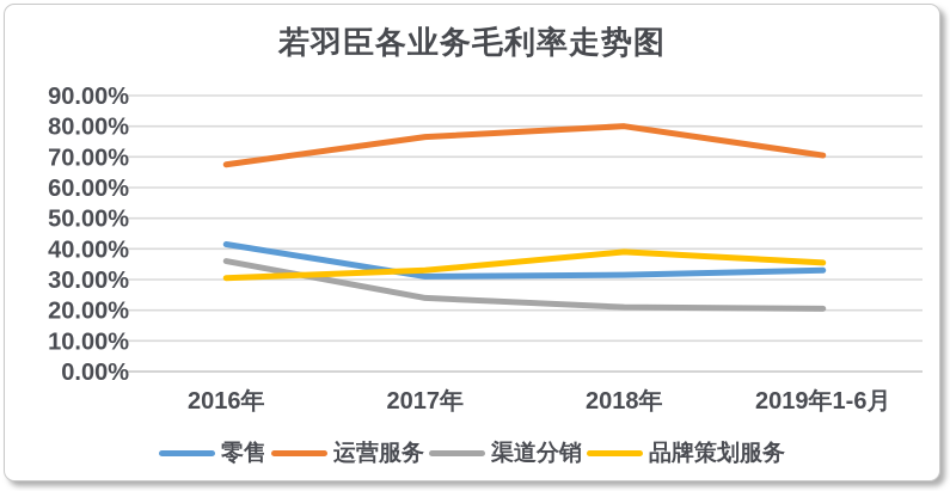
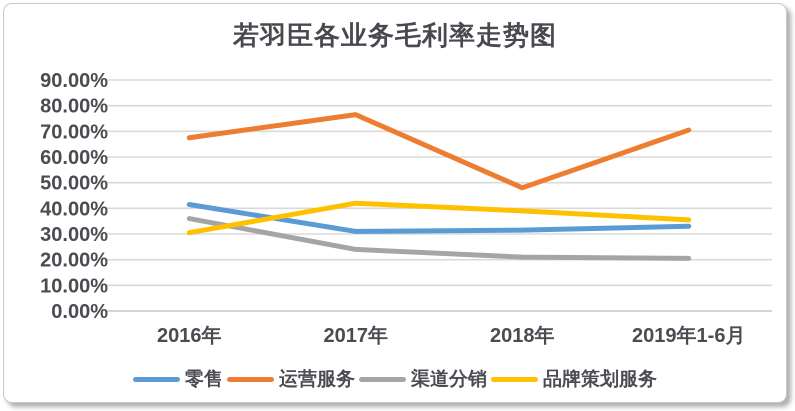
品牌策划服务/2017年: 33% -> 42%
运营服务/2018年: 80% -> 48%
